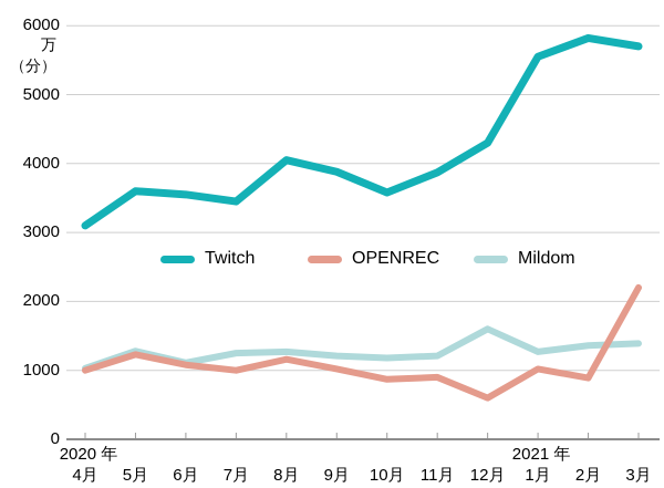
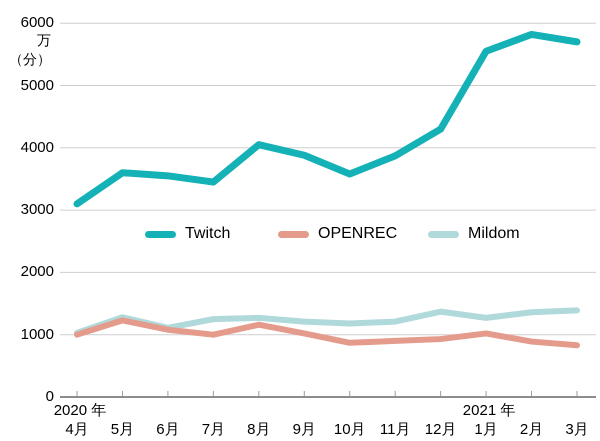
OPENREC/12月: 600 -> 900
Mildom/12月: 1600 -> 1400
OPENREC/3月: 2200 -> 800
